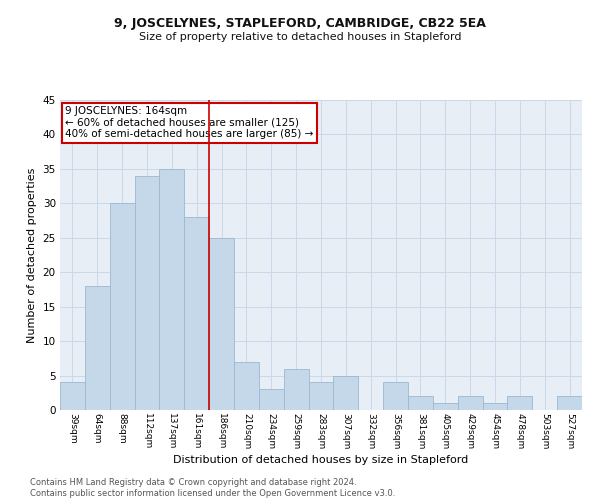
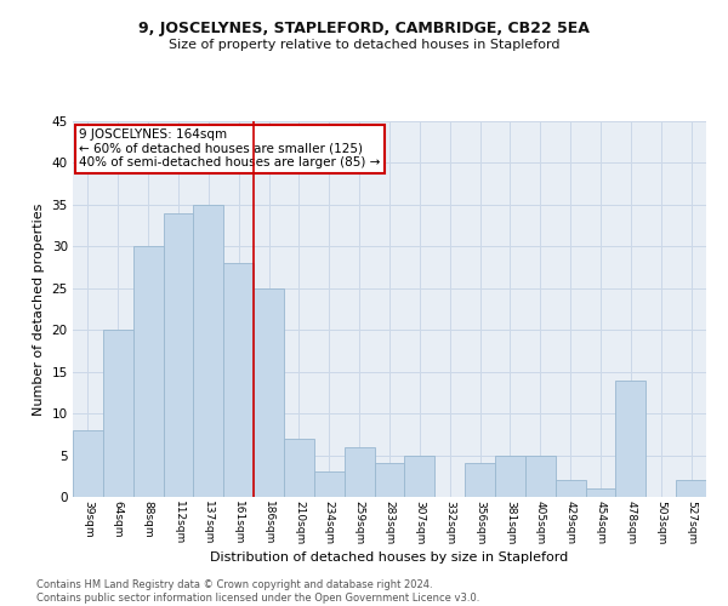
39sqm: 4 -> 8
64sqm: 18 -> 20
381sqm: 2 -> 5
405sqm: 1 -> 5
478sqm: 2 -> 14
